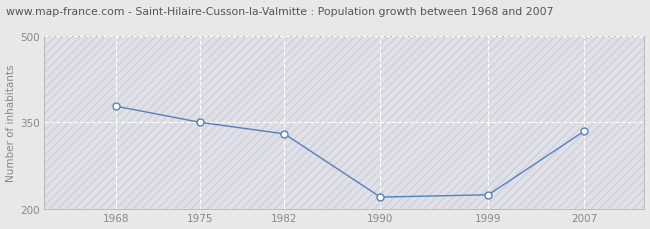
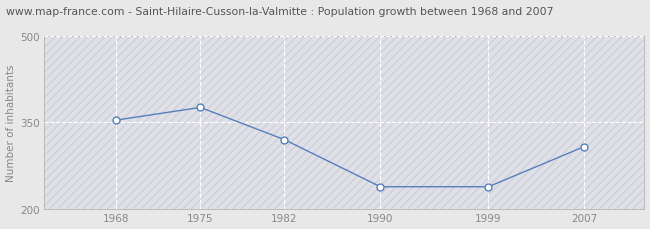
1968: 378 -> 354
1975: 350 -> 376
1982: 330 -> 320
1990: 220 -> 238
1999: 224 -> 238
2007: 335 -> 308
